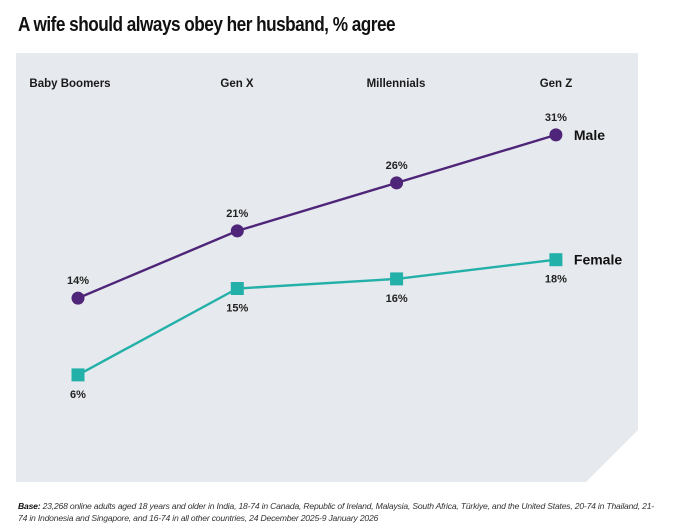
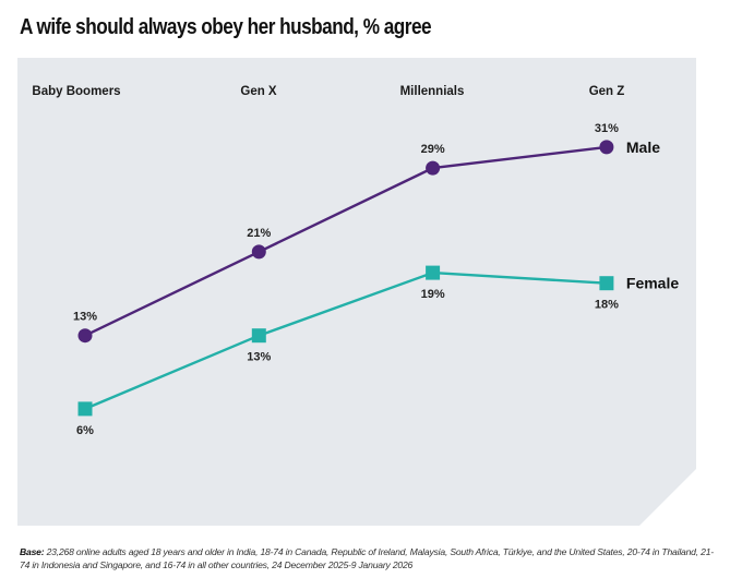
Male/Baby Boomers: 14% -> 13%
Female/Gen X: 15% -> 13%
Male/Millennials: 26% -> 29%
Female/Millennials: 16% -> 19%
